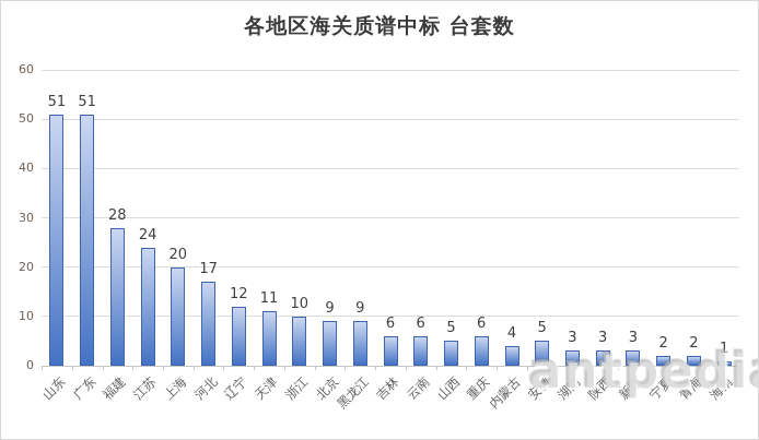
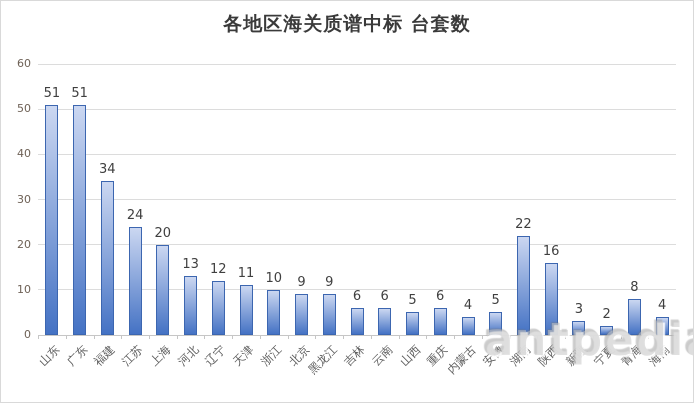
福建: 28 -> 34
河北: 17 -> 13
湖南: 3 -> 22
陕西: 3 -> 16
青海: 2 -> 8
海南: 1 -> 4
